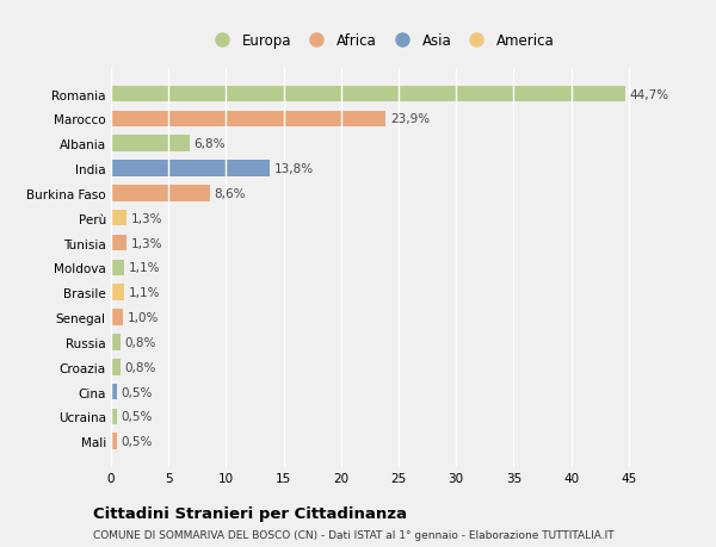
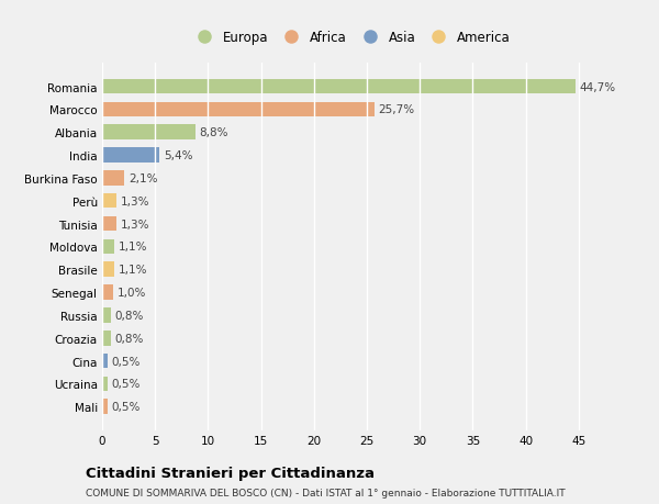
Marocco: 23,9% -> 25,7%
Albania: 6,8% -> 8,8%
India: 13,8% -> 5,4%
Burkina Faso: 8,6% -> 2,1%
